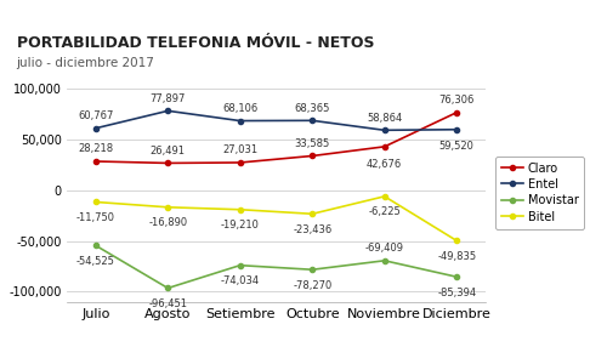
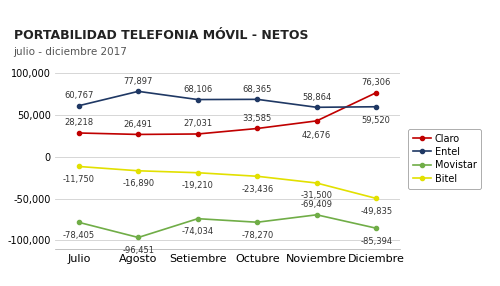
Movistar/Julio: -54,525 -> -78,405
Bitel/Noviembre: -6,225 -> -31,500
